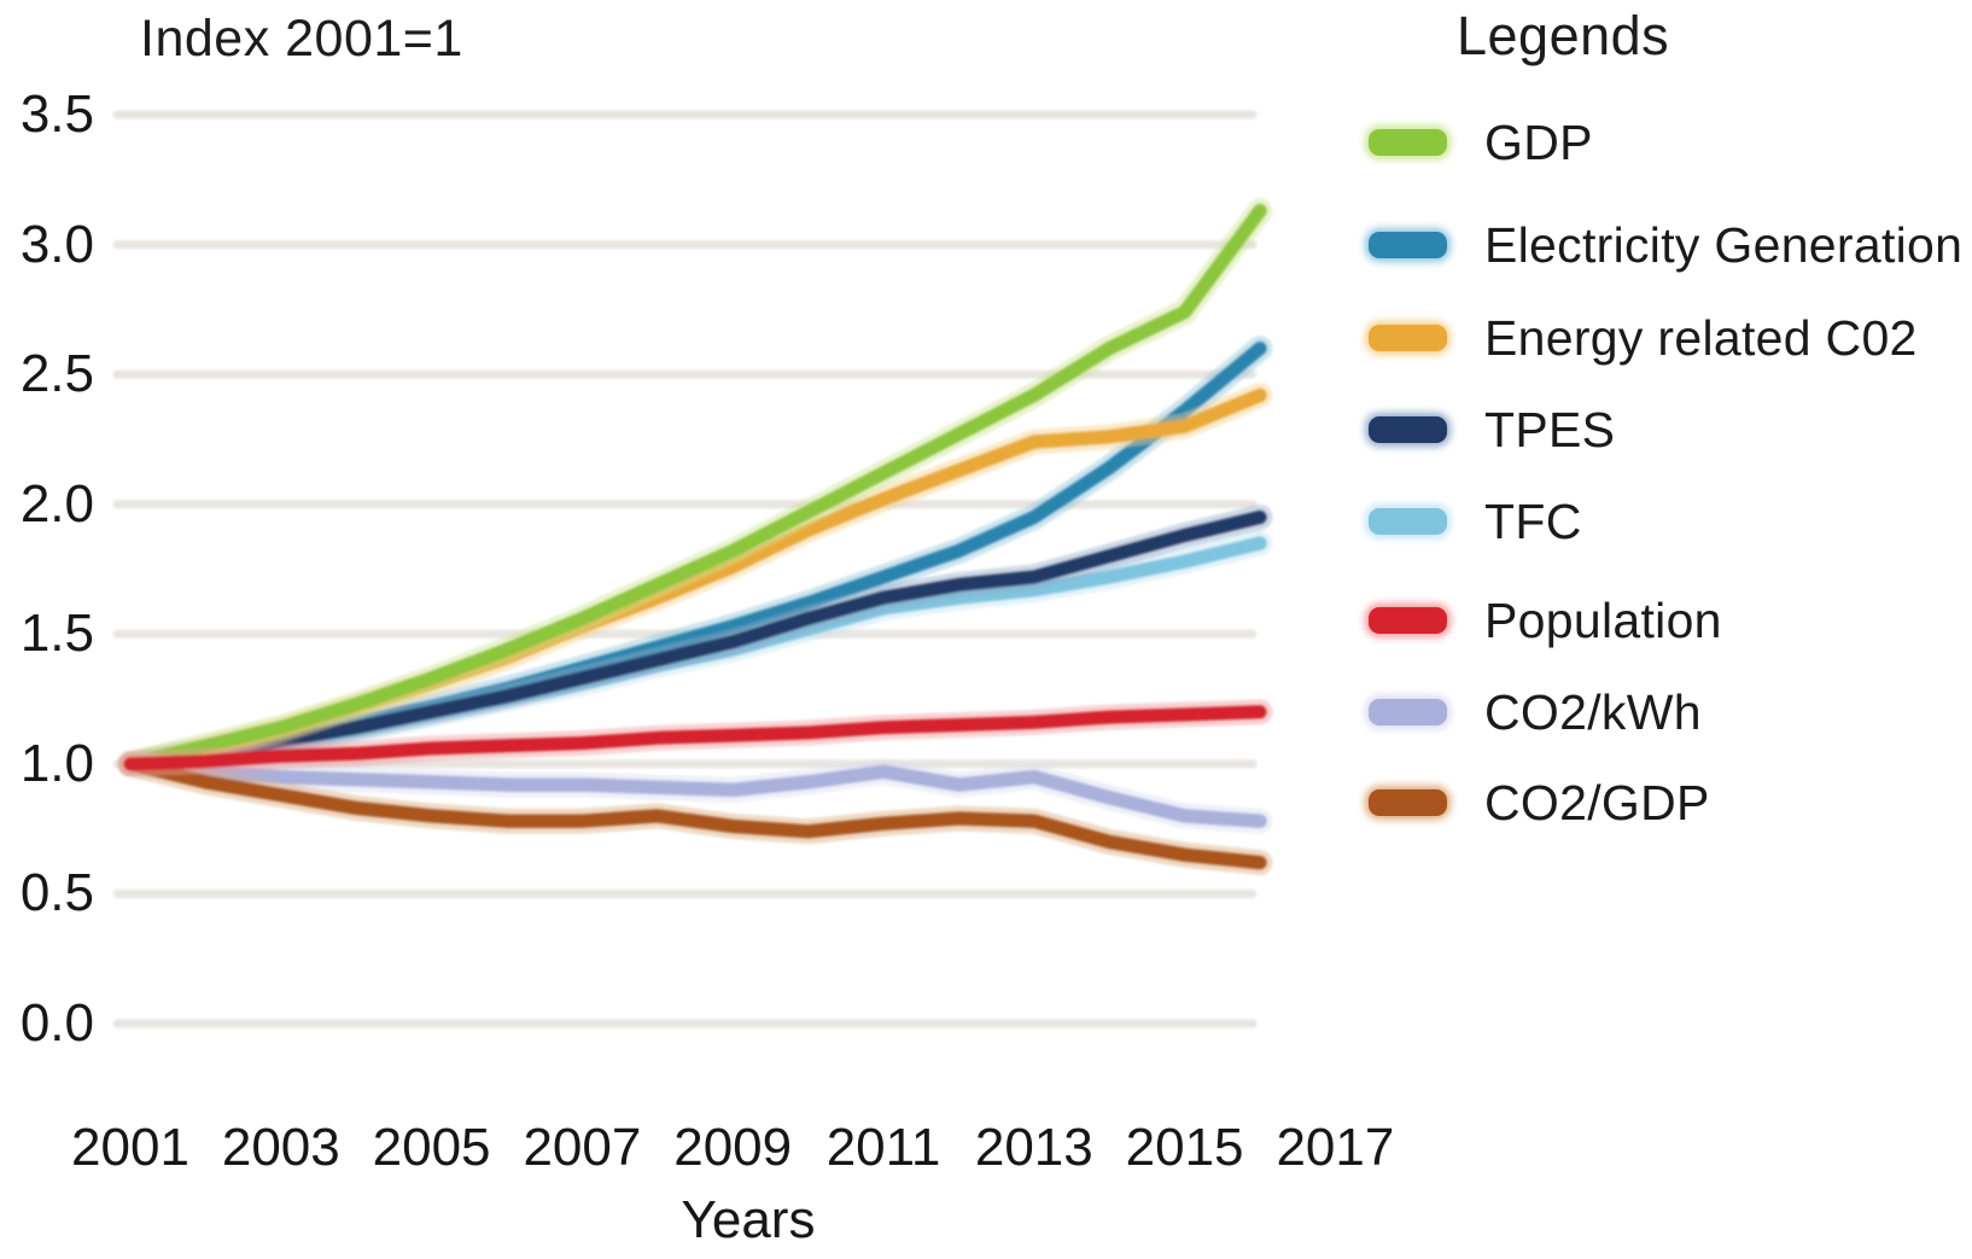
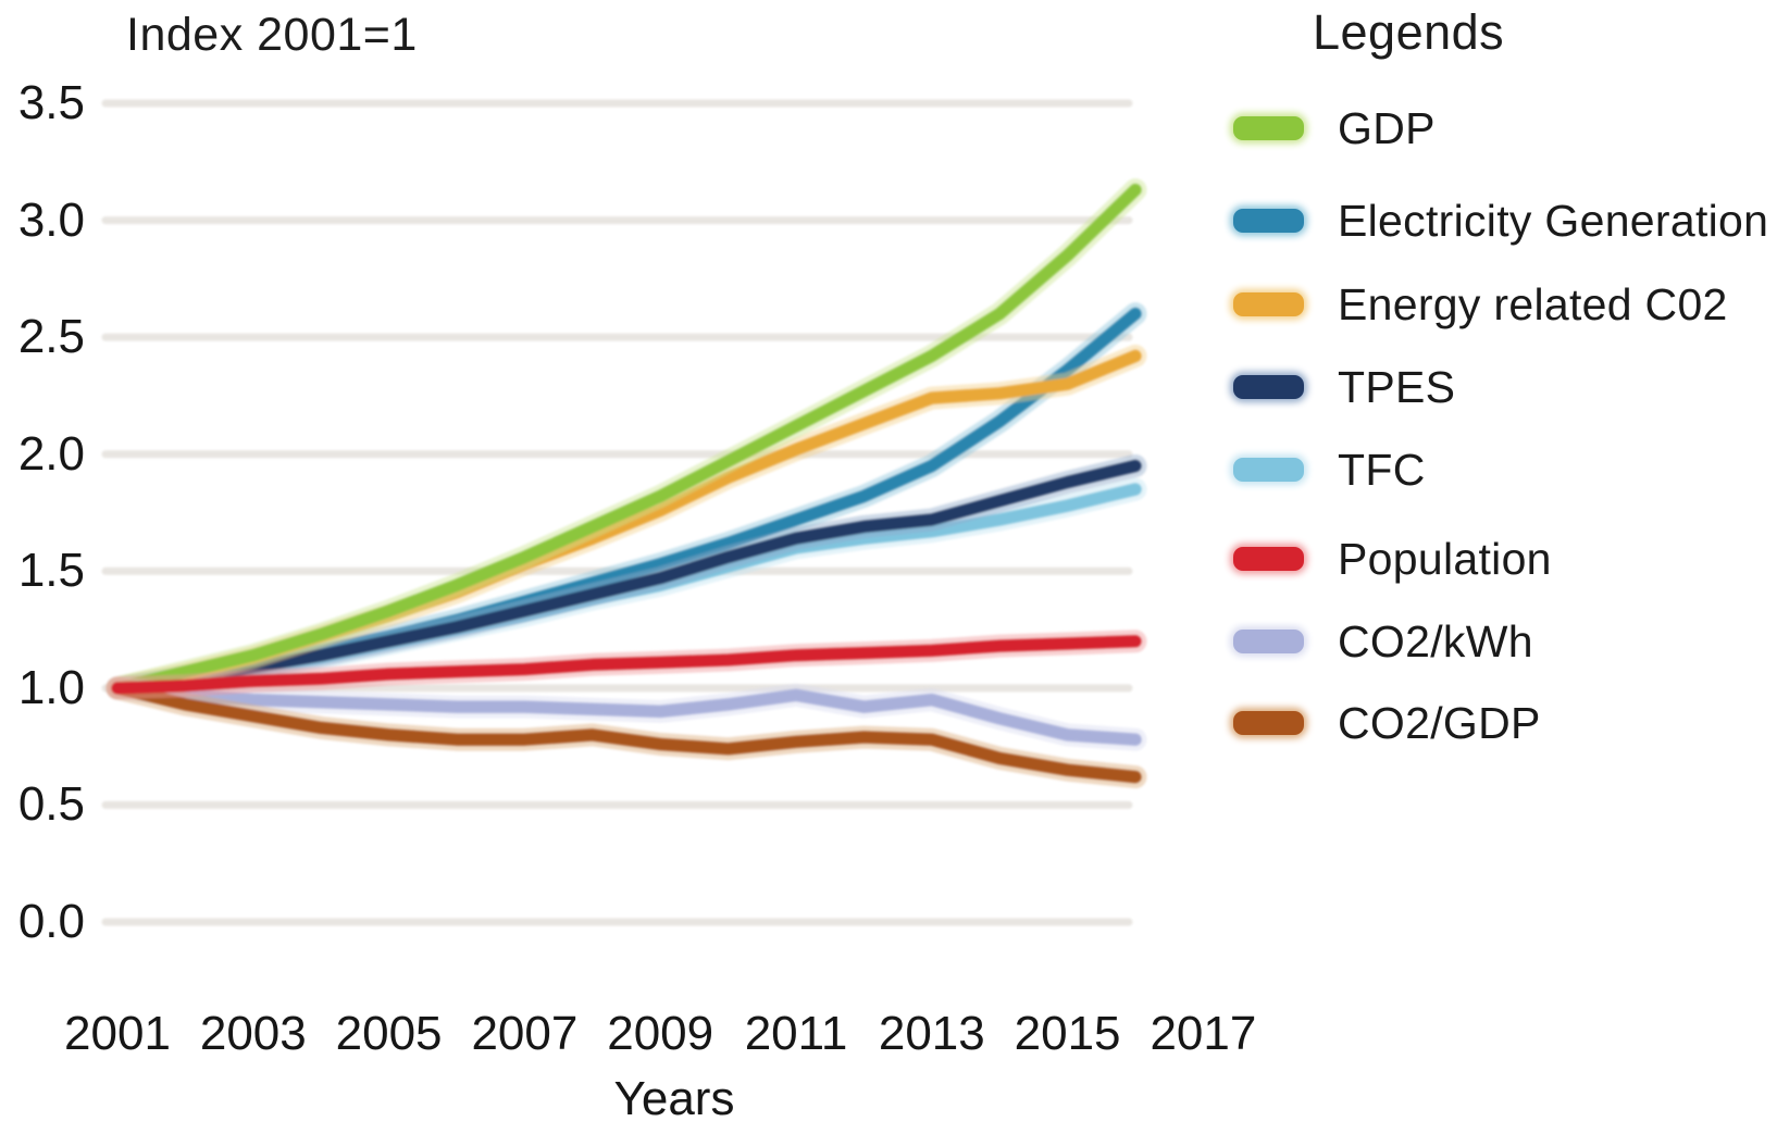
GDP/2015: 2.74 -> 2.85
